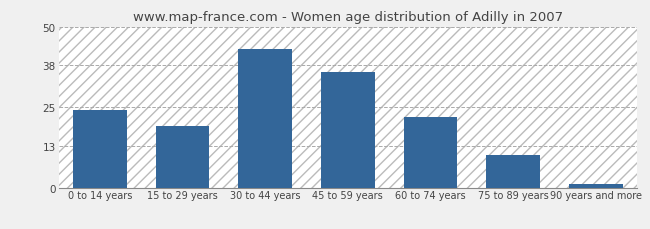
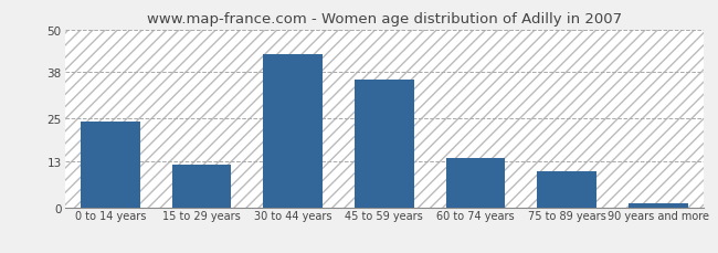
15 to 29 years: 19 -> 12
60 to 74 years: 22 -> 14
